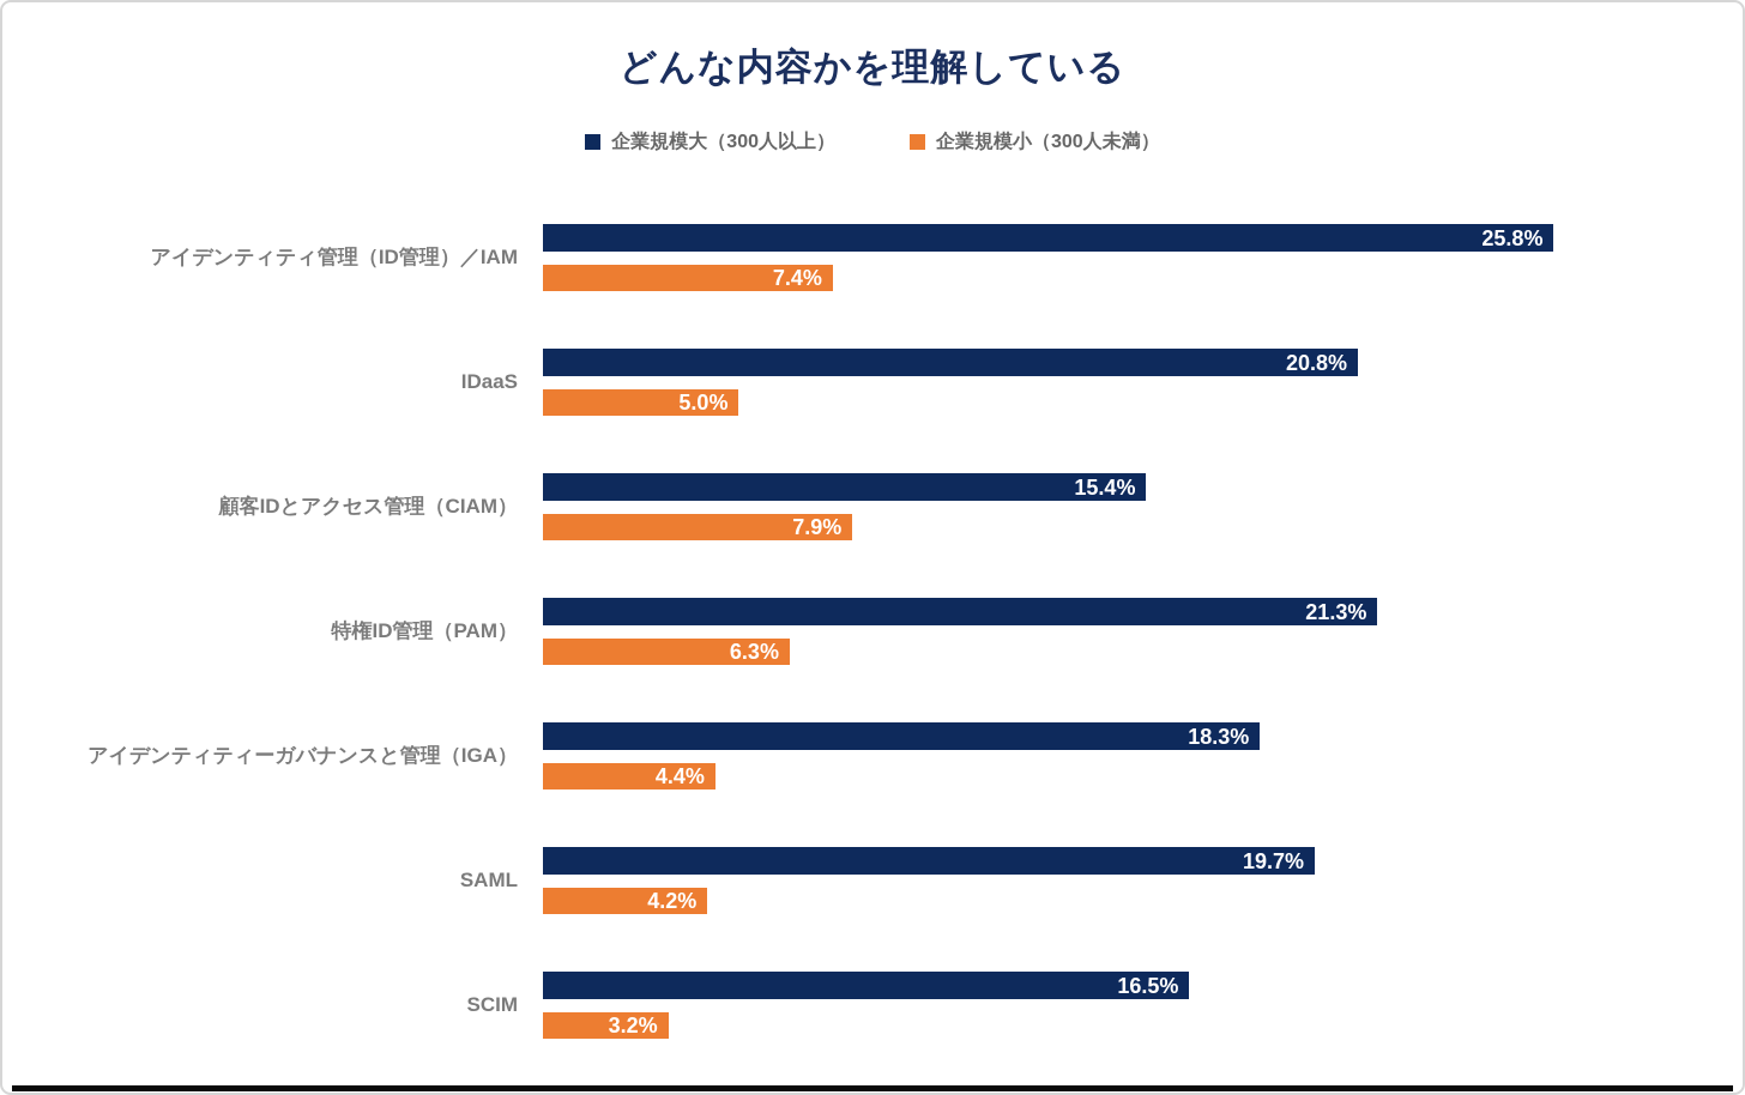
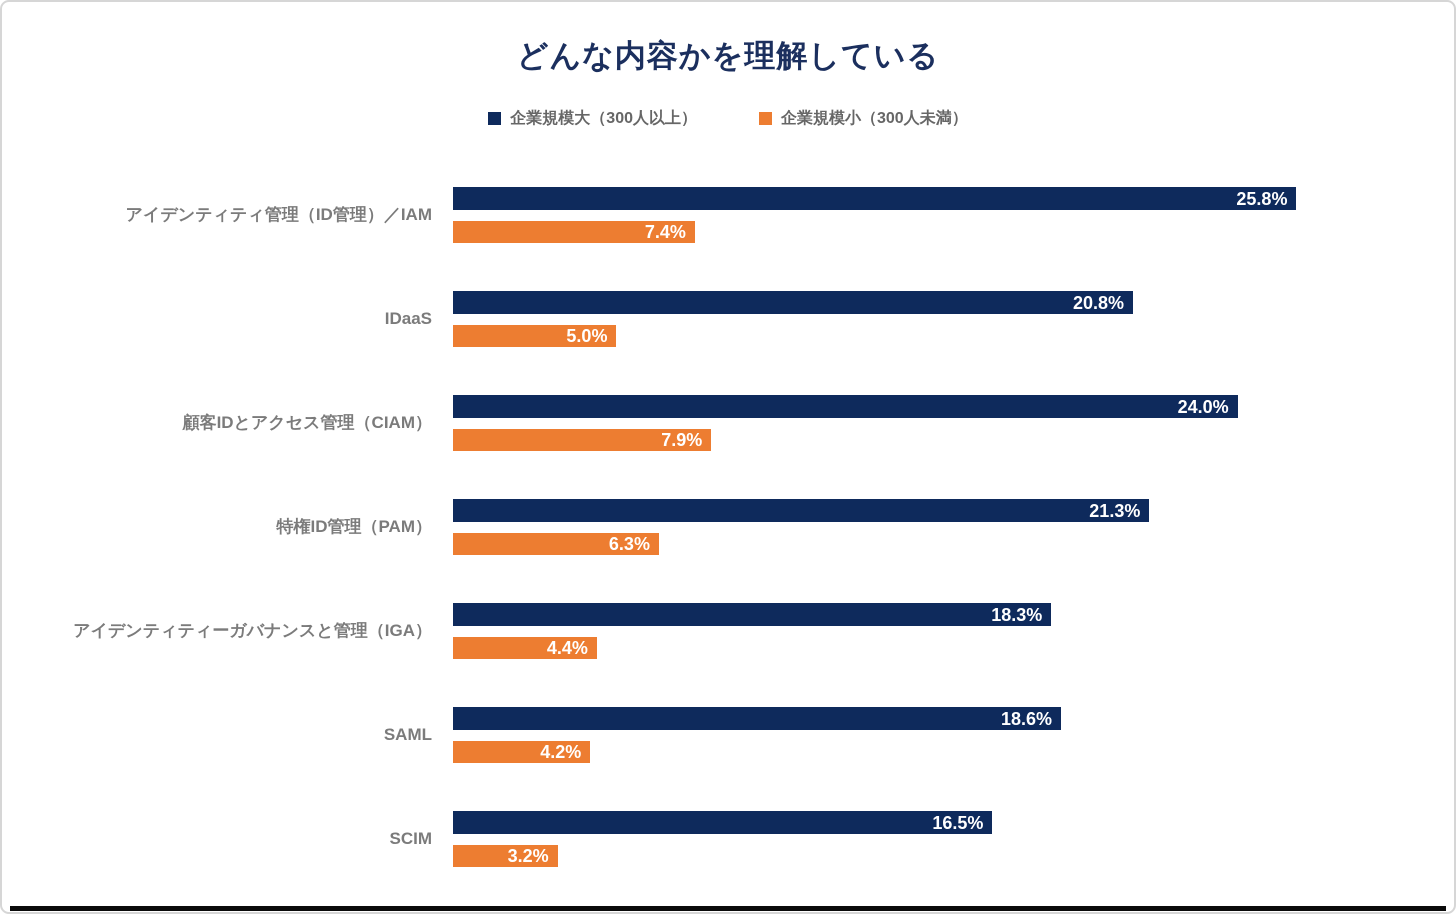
企業規模大（300人以上）/顧客IDとアクセス管理（CIAM）: 15.4% -> 24.0%
企業規模大（300人以上）/SAML: 19.7% -> 18.6%
